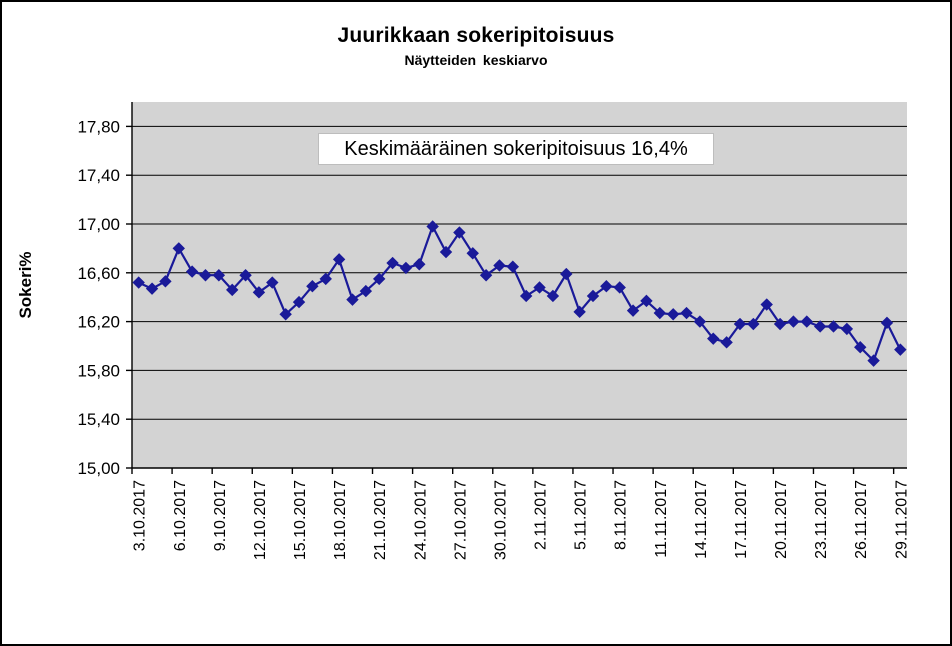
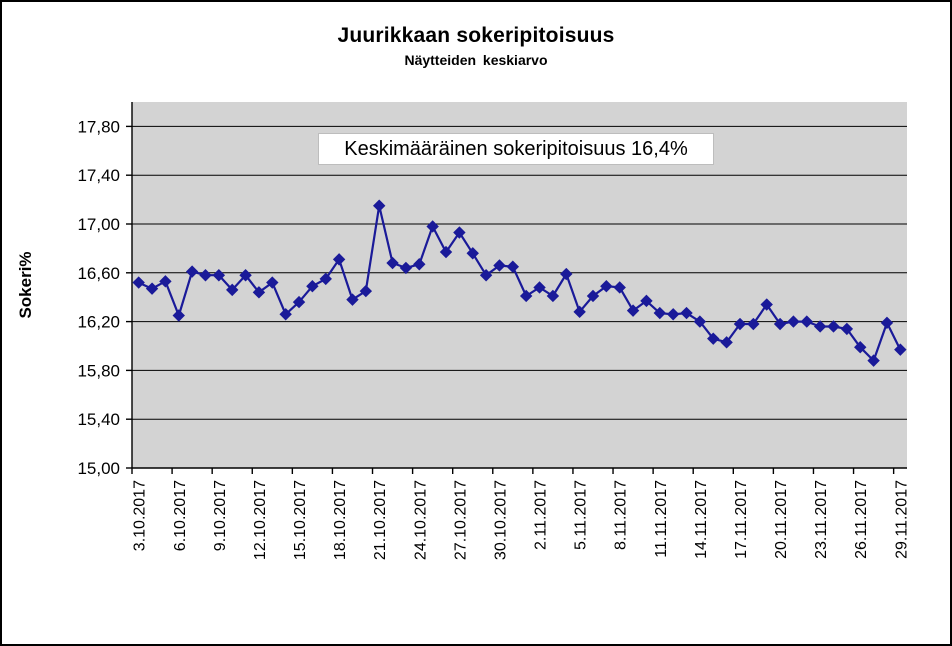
6.10.2017: 16,80 -> 16,25
21.10.2017: 16,55 -> 17,15
